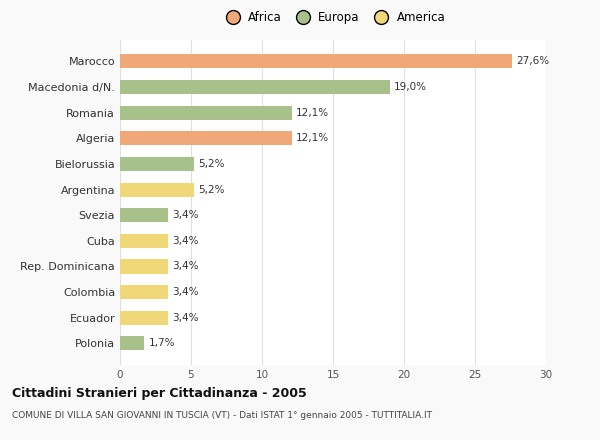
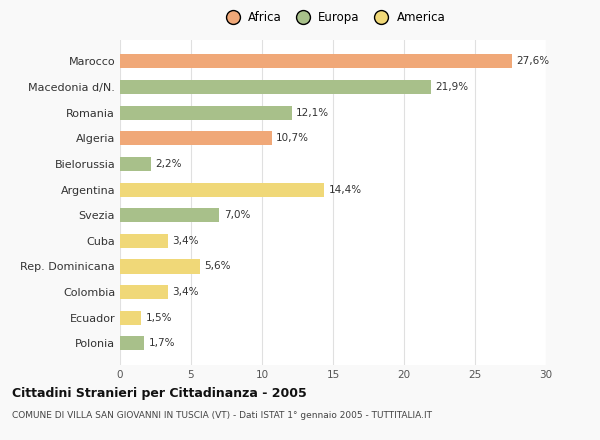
Macedonia d/N.: 19,0% -> 21,9%
Algeria: 12,1% -> 10,7%
Bielorussia: 5,2% -> 2,2%
Argentina: 5,2% -> 14,4%
Svezia: 3,4% -> 7,0%
Rep. Dominicana: 3,4% -> 5,6%
Ecuador: 3,4% -> 1,5%
